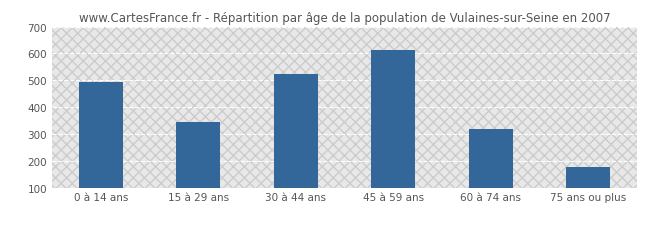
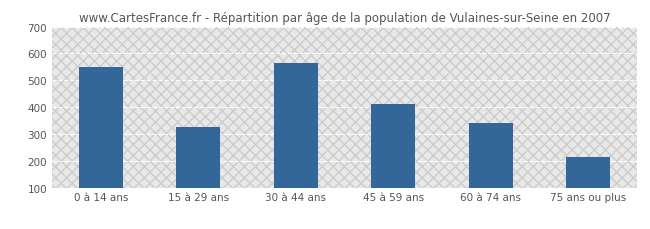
0 à 14 ans: 495 -> 550
15 à 29 ans: 345 -> 325
30 à 44 ans: 522 -> 565
45 à 59 ans: 612 -> 410
60 à 74 ans: 318 -> 340
75 ans ou plus: 177 -> 215
